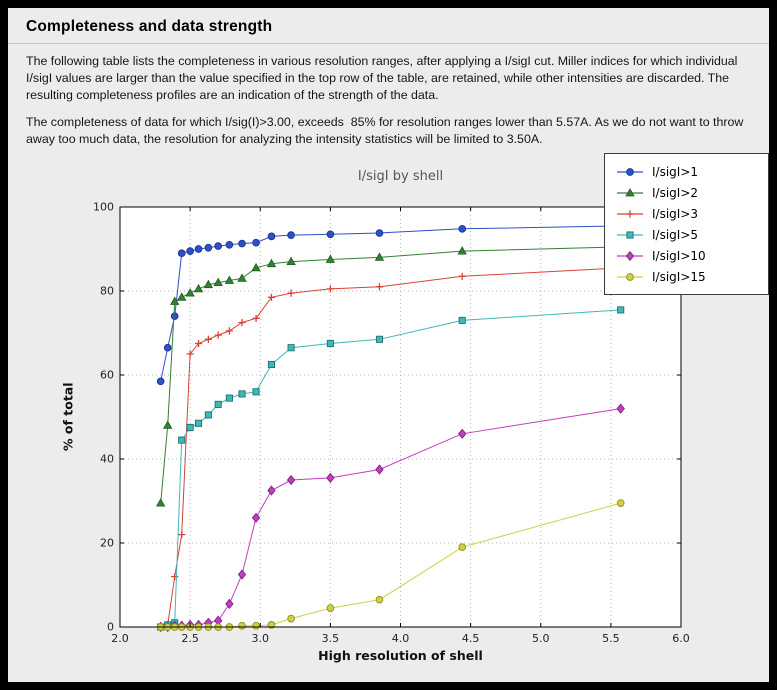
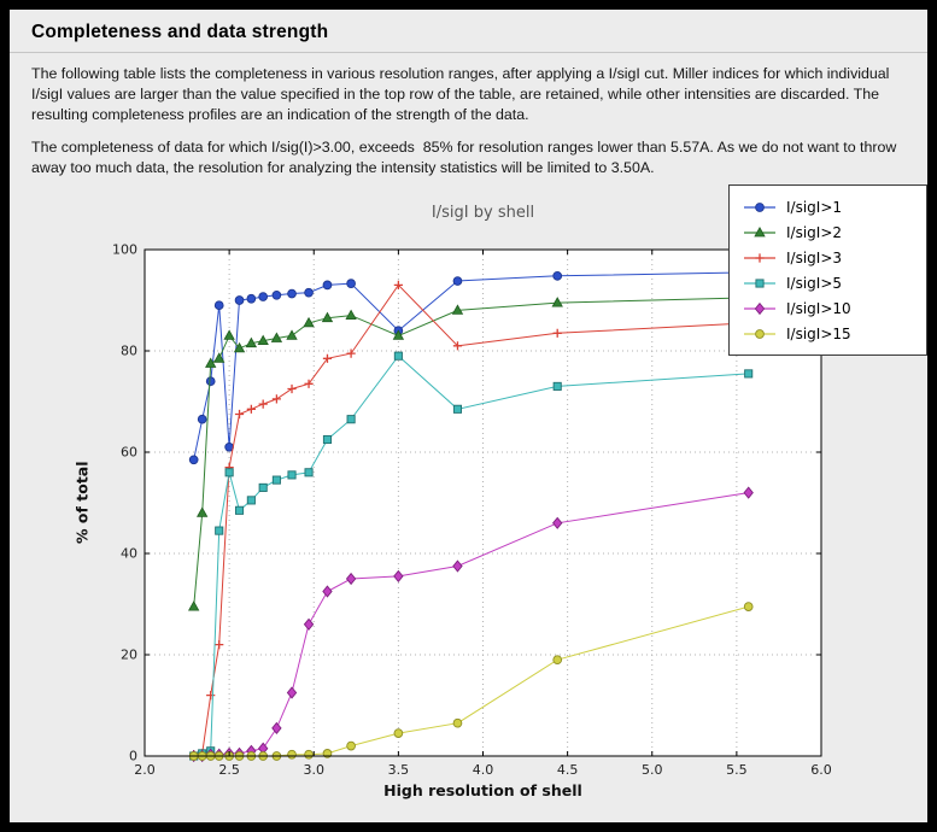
I/sigI>1/2.5: 90 -> 61
I/sigI>2/2.5: 80 -> 83
I/sigI>3/2.5: 65 -> 57
I/sigI>5/2.5: 48 -> 56
I/sigI>1/3.5: 94 -> 84
I/sigI>2/3.5: 88 -> 83
I/sigI>3/3.5: 80 -> 93
I/sigI>5/3.5: 68 -> 79
